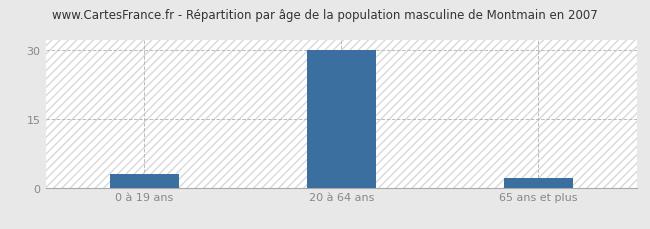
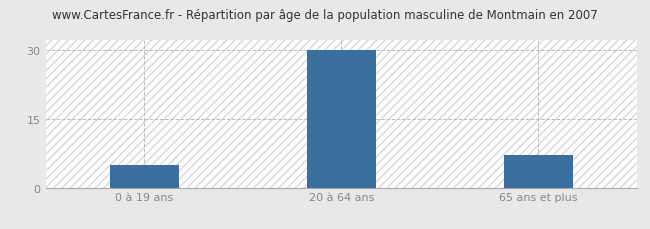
0 à 19 ans: 3 -> 5
65 ans et plus: 2 -> 7
